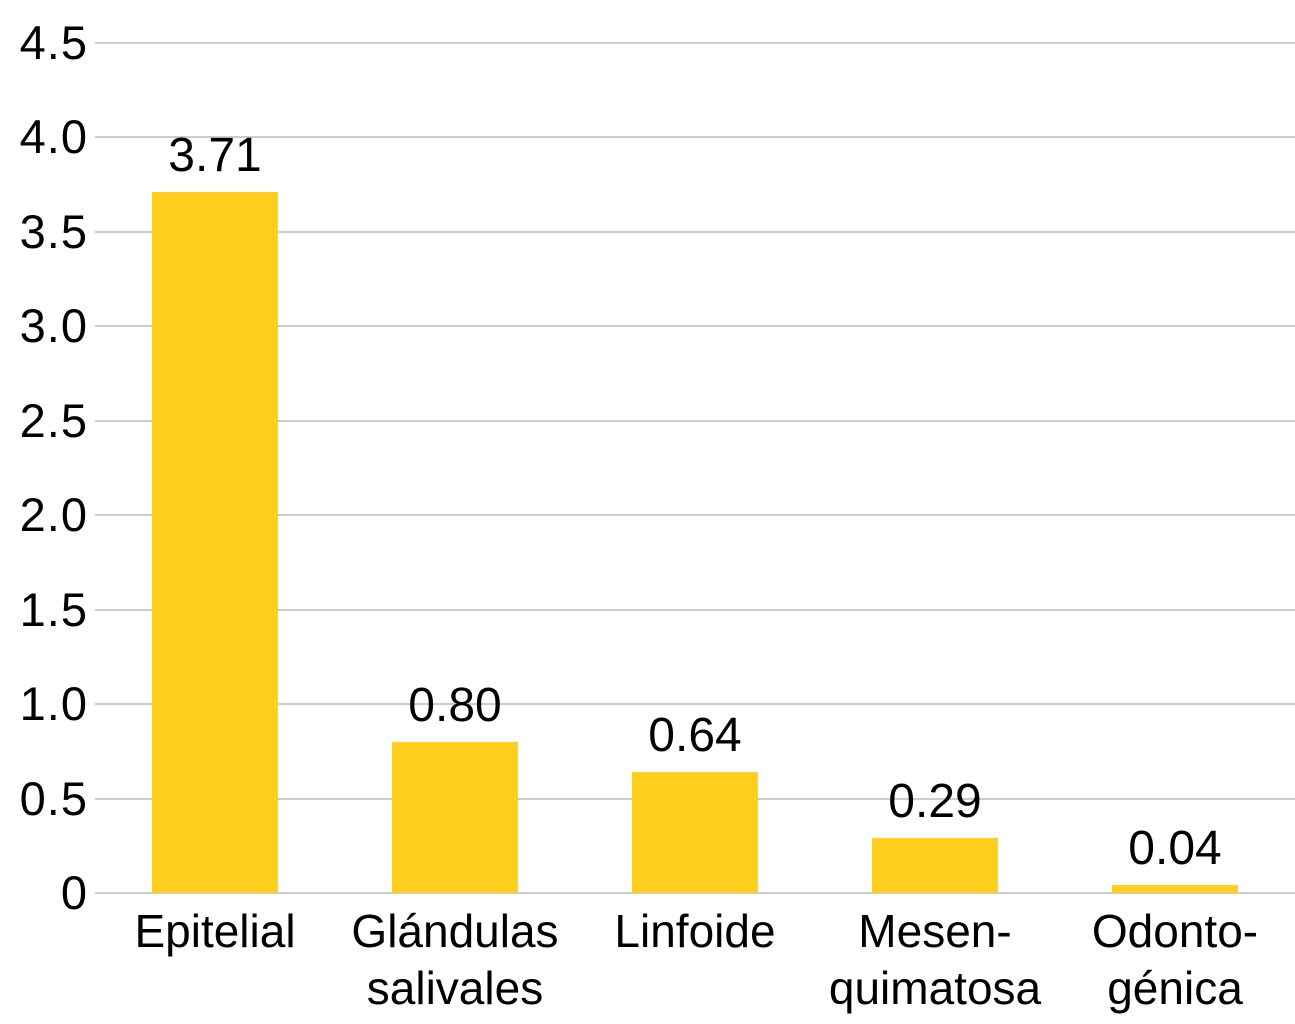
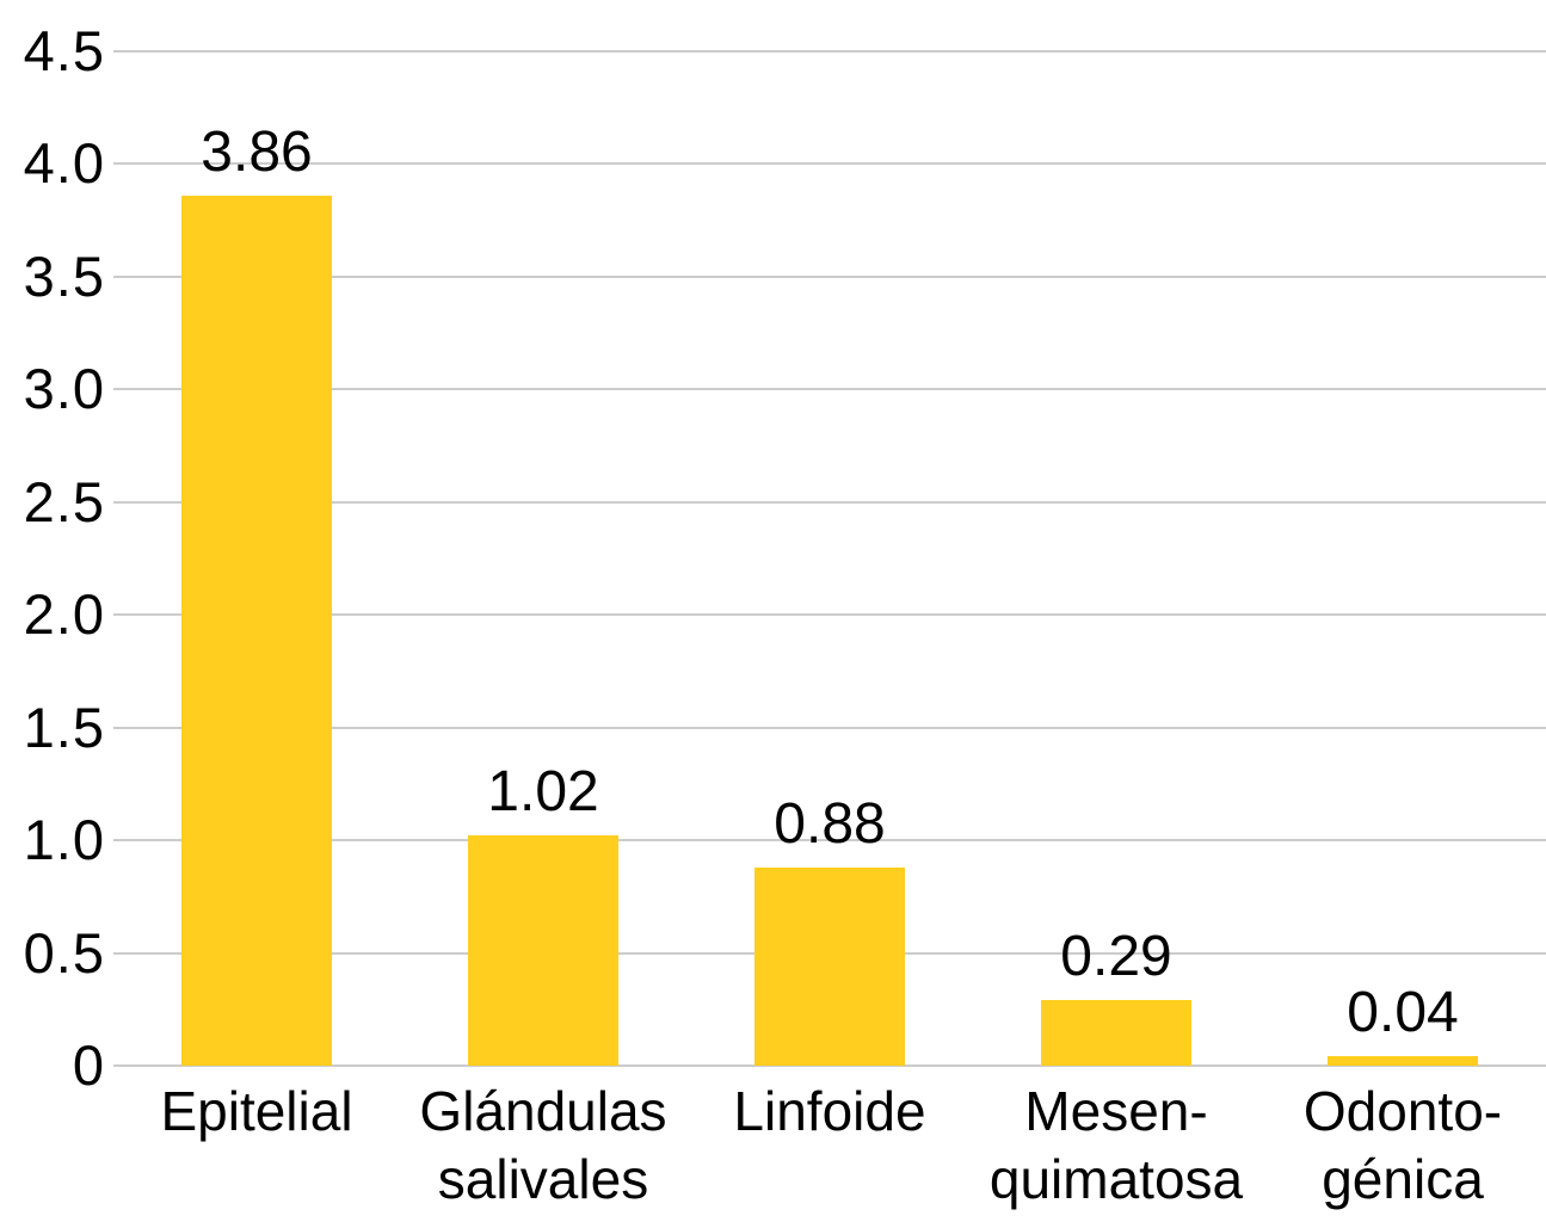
Epitelial: 3.71 -> 3.86
Glándulas salivales: 0.80 -> 1.02
Linfoide: 0.64 -> 0.88
